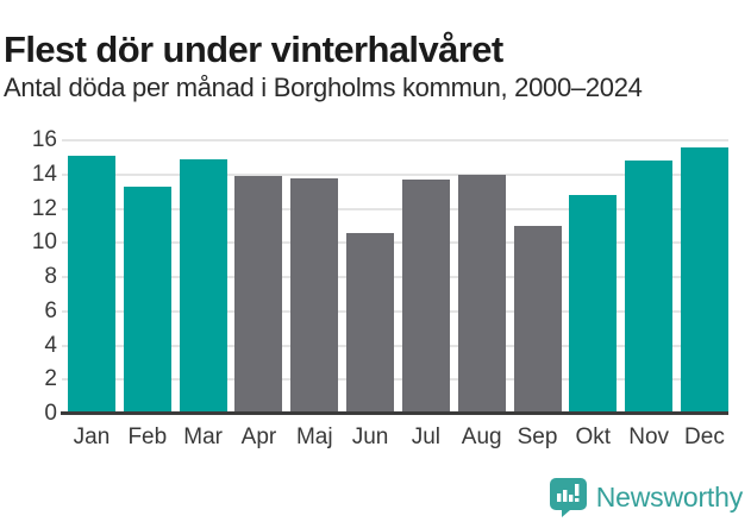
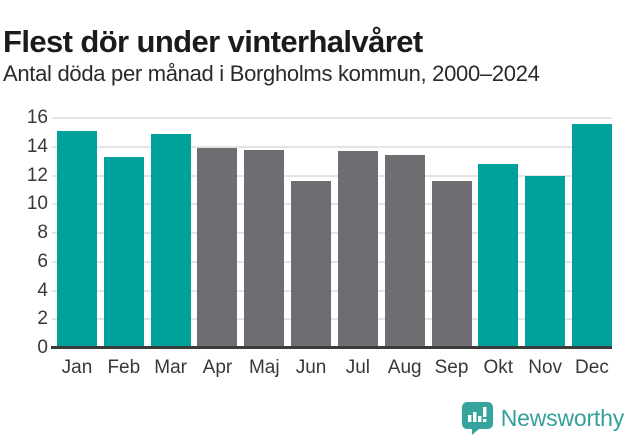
Jun: 10.6 -> 11.6
Aug: 14.0 -> 13.4
Sep: 11.0 -> 11.6
Nov: 14.8 -> 12.0
